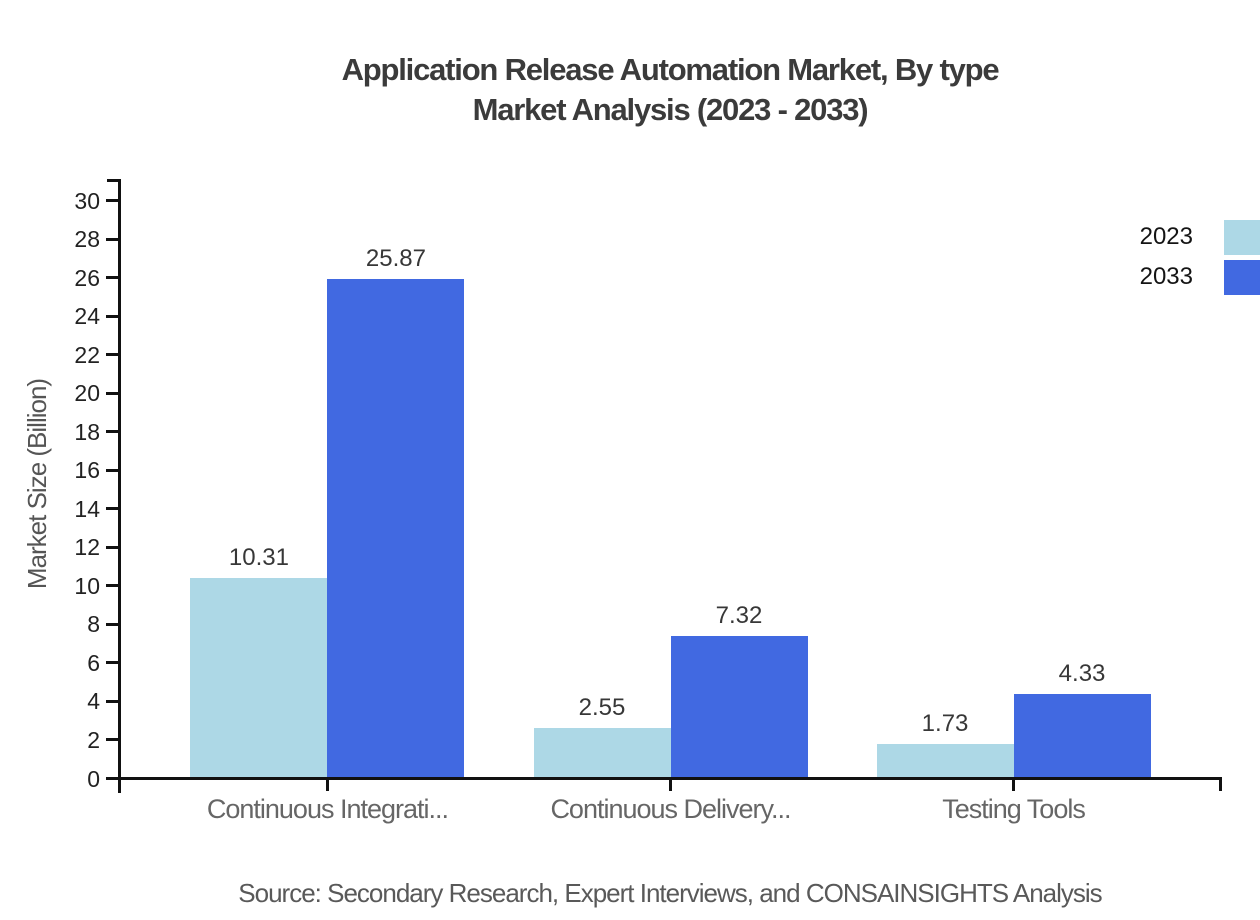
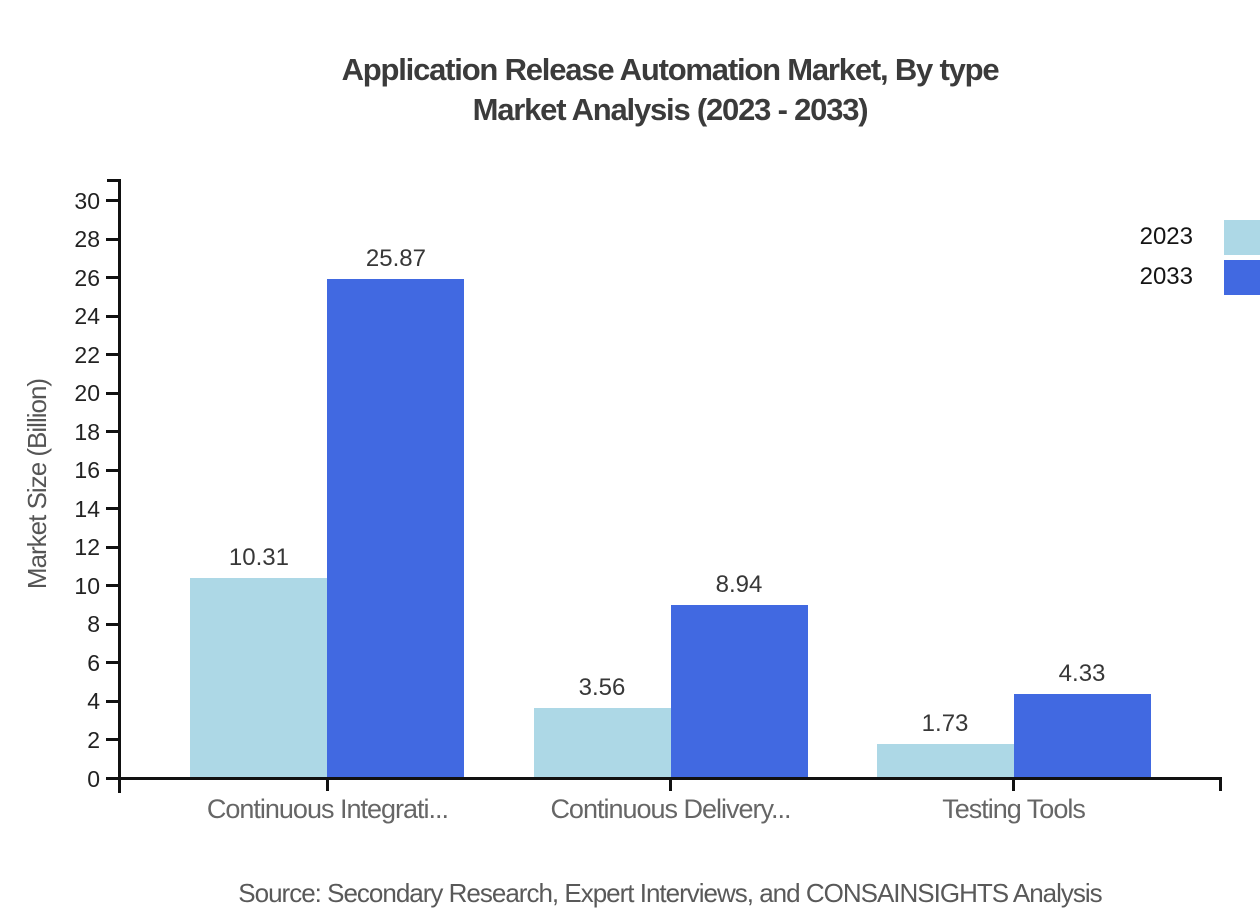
2023/Continuous Delivery...: 2.55 -> 3.56
2033/Continuous Delivery...: 7.32 -> 8.94
